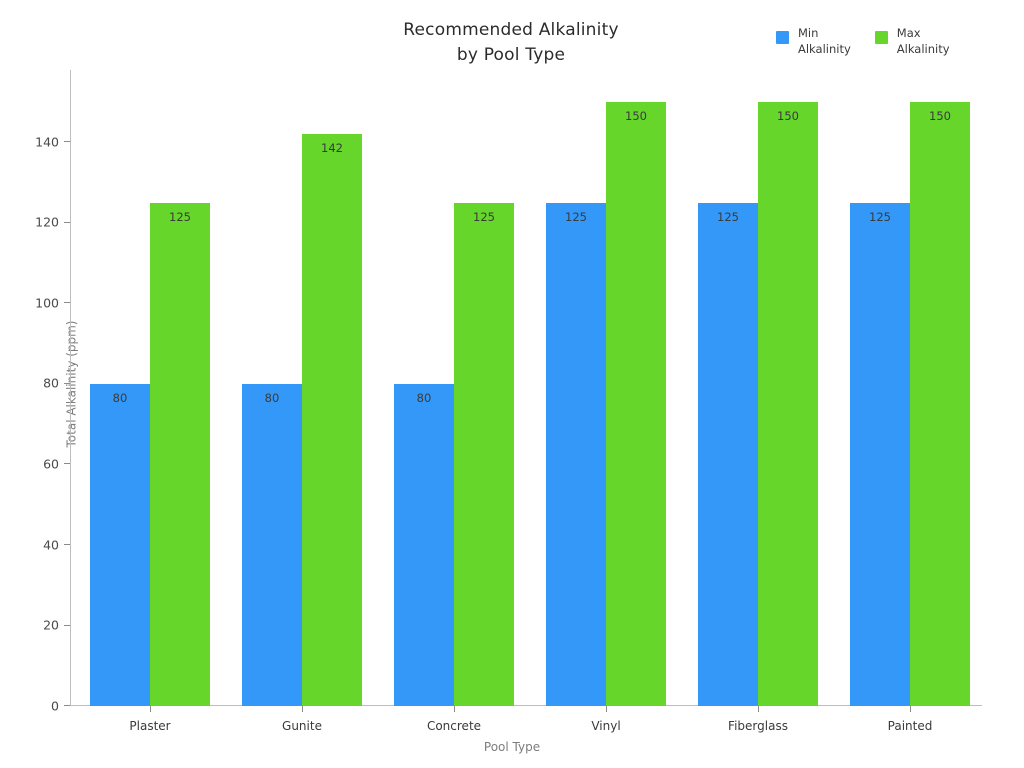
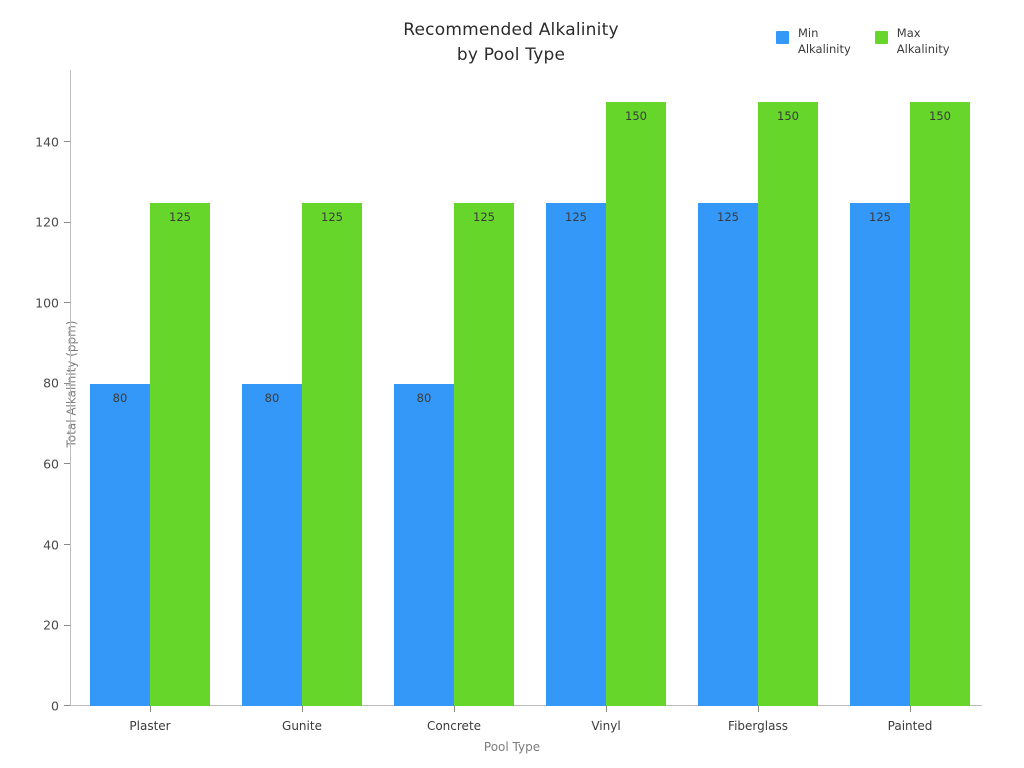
Max Alkalinity/Gunite: 142 -> 125
